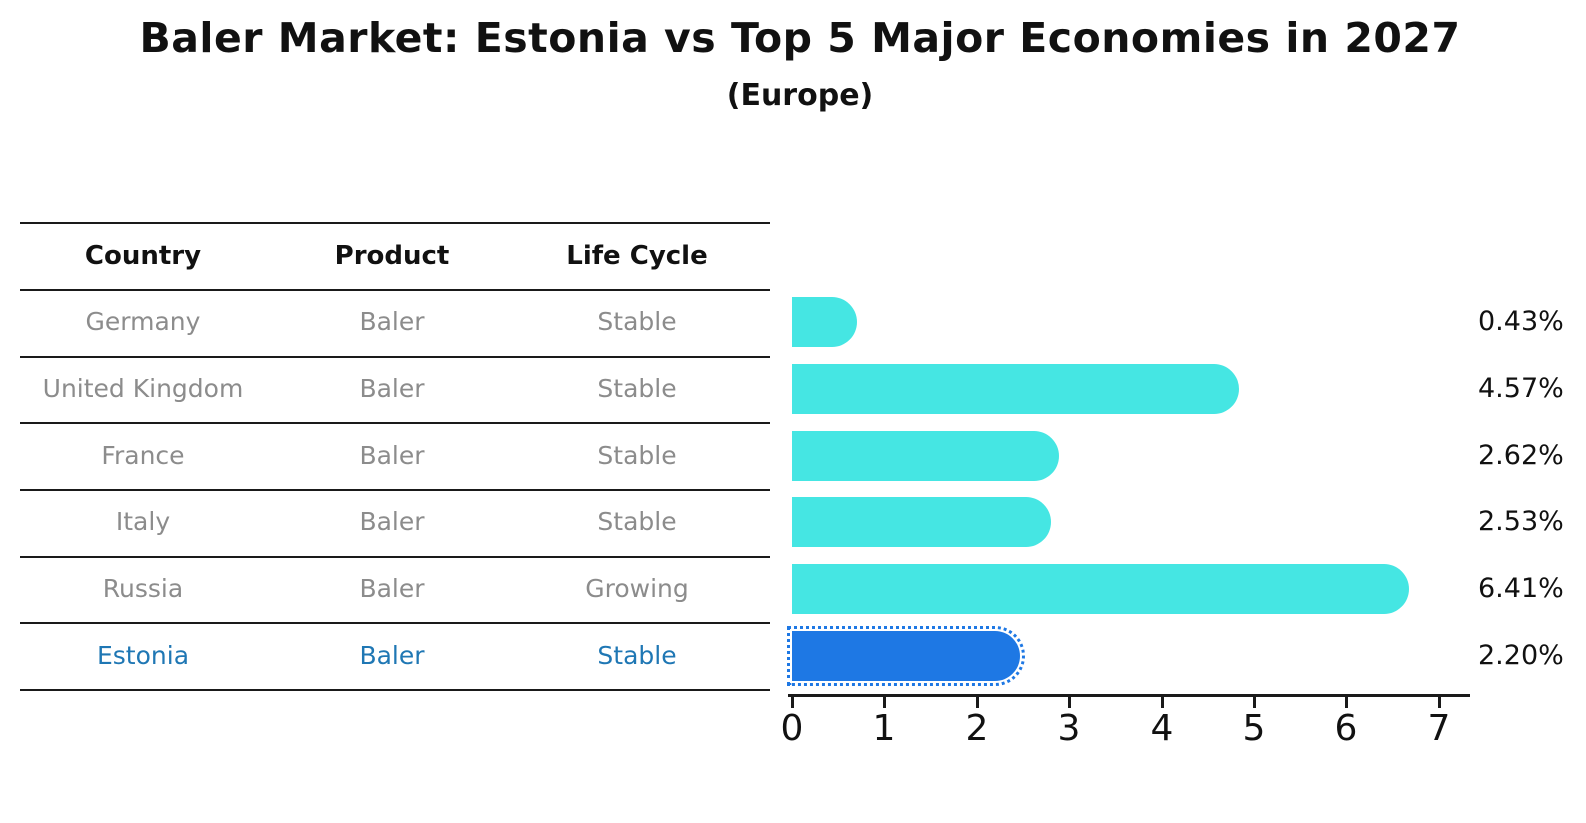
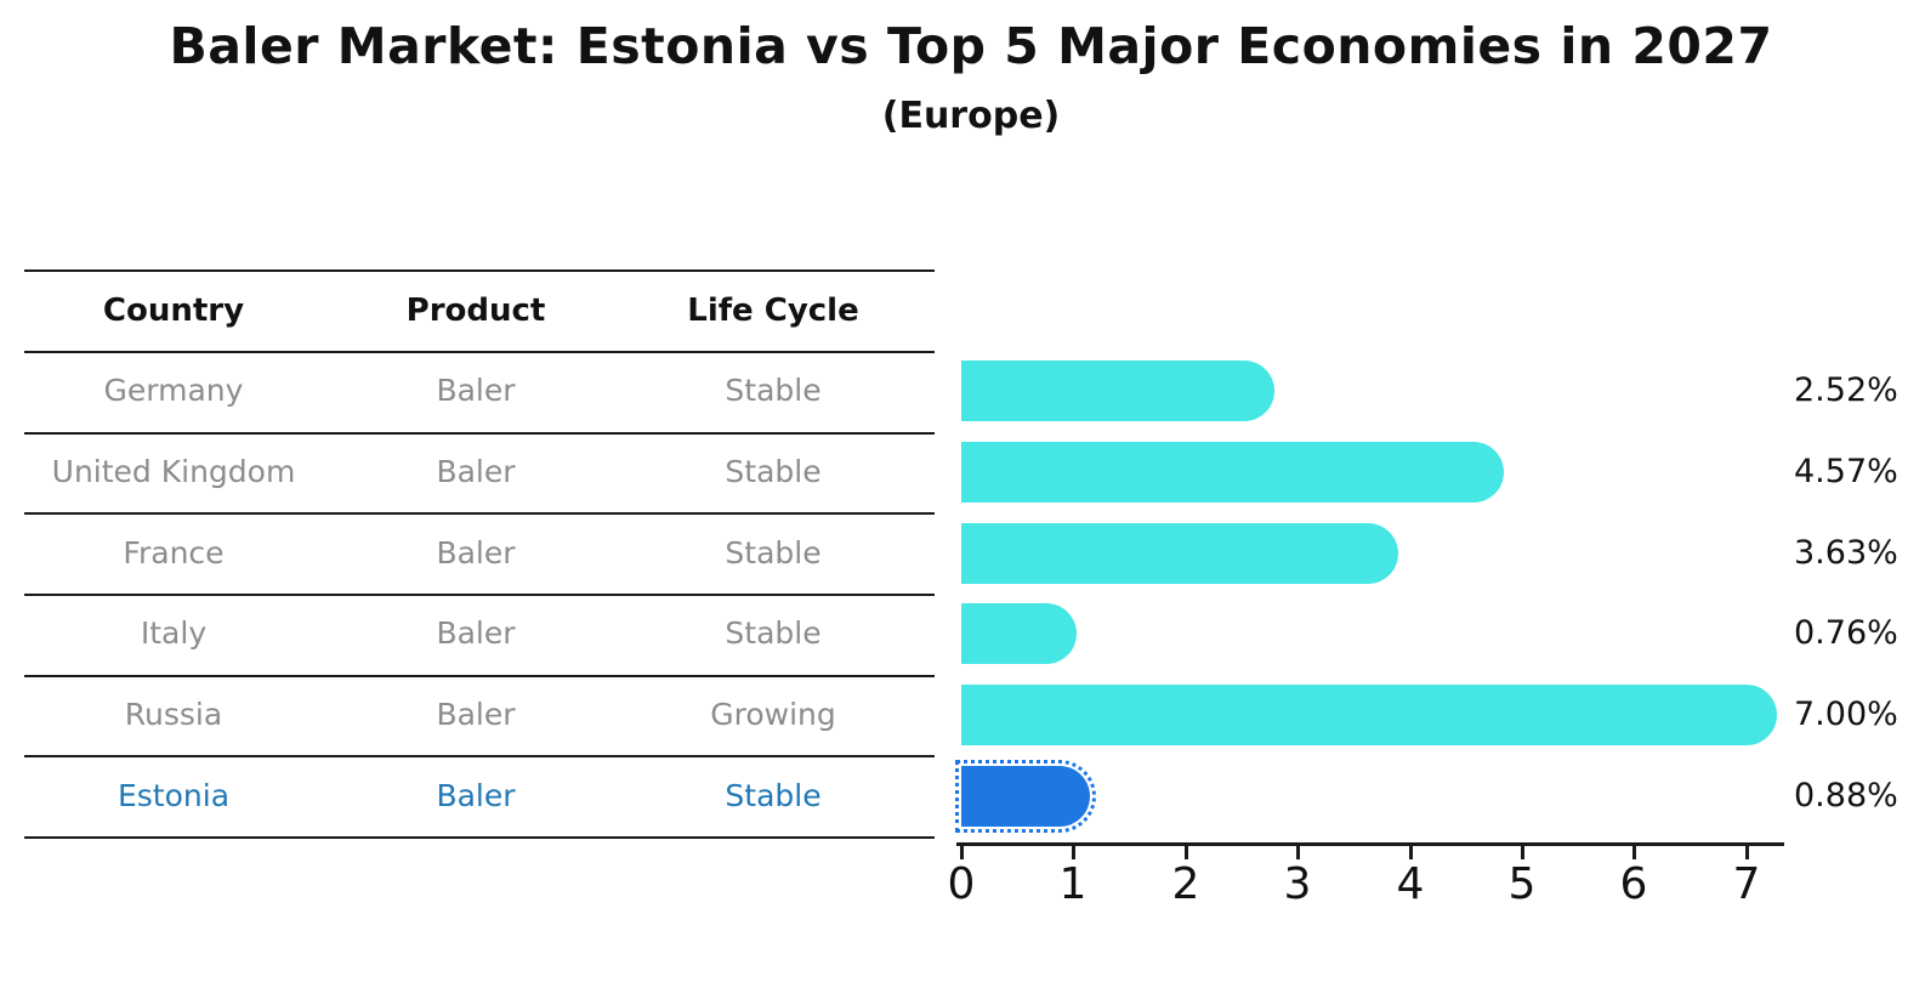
Germany: 0.43% -> 2.52%
France: 2.62% -> 3.63%
Italy: 2.53% -> 0.76%
Russia: 6.41% -> 7.00%
Estonia: 2.20% -> 0.88%
